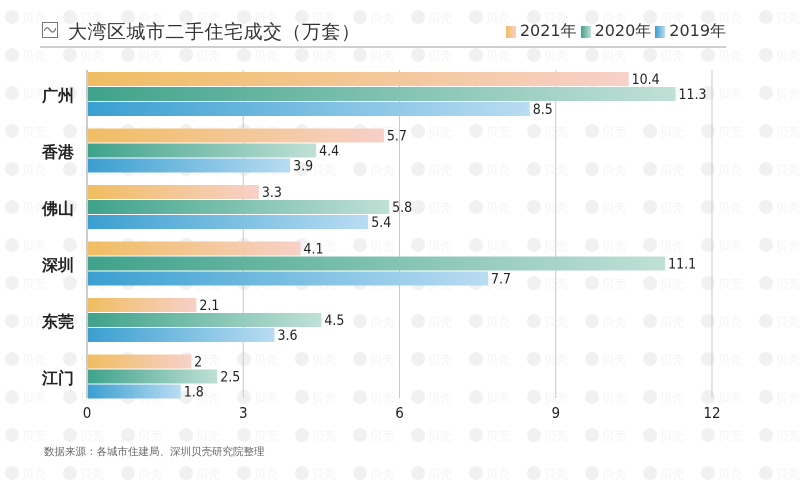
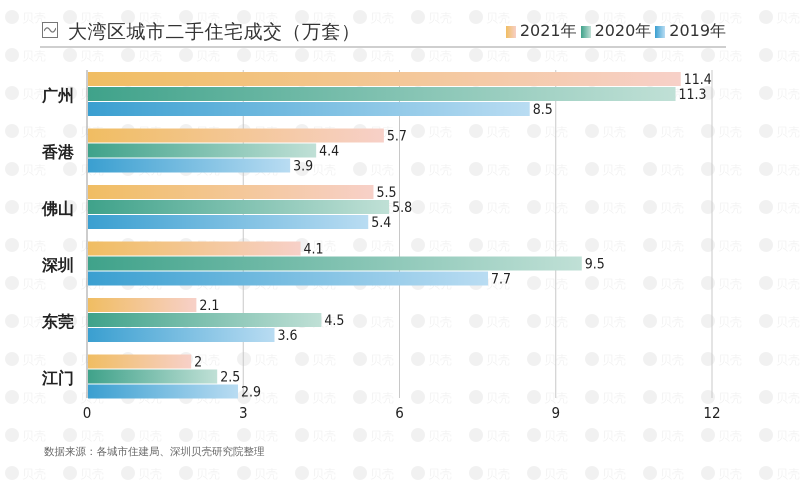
2021年/广州: 10.4 -> 11.4
2021年/佛山: 3.3 -> 5.5
2020年/深圳: 11.1 -> 9.5
2019年/江门: 1.8 -> 2.9
